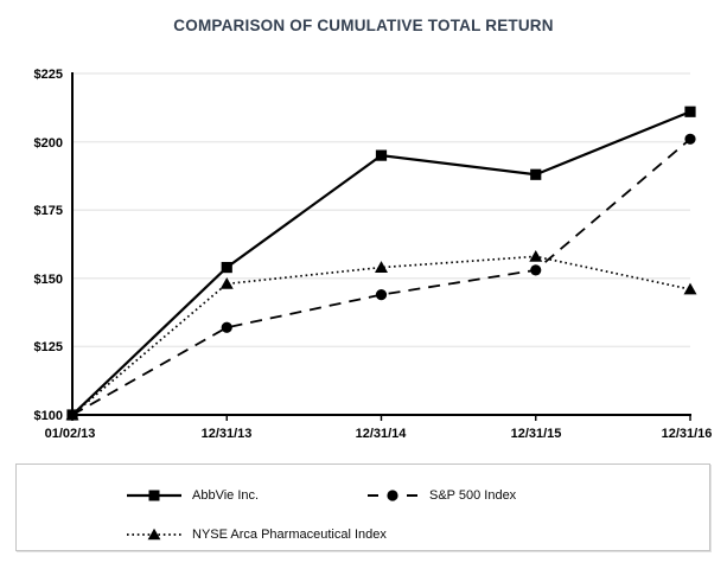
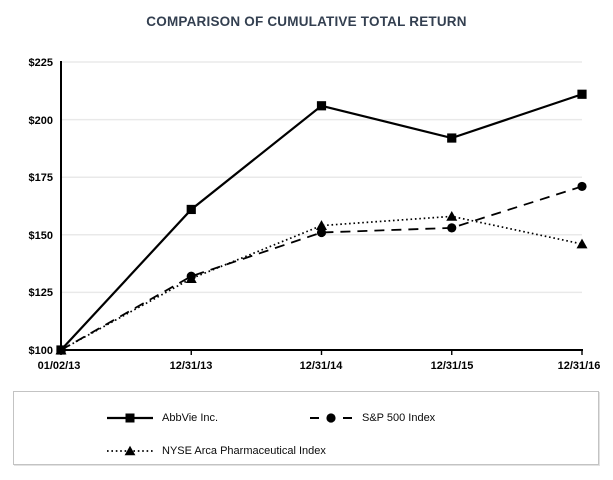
AbbVie Inc./12/31/13: $154 -> $161
NYSE Arca Pharmaceutical Index/12/31/13: $148 -> $131
AbbVie Inc./12/31/14: $195 -> $206
S&P 500 Index/12/31/14: $144 -> $151
AbbVie Inc./12/31/15: $188 -> $192
S&P 500 Index/12/31/16: $201 -> $171
